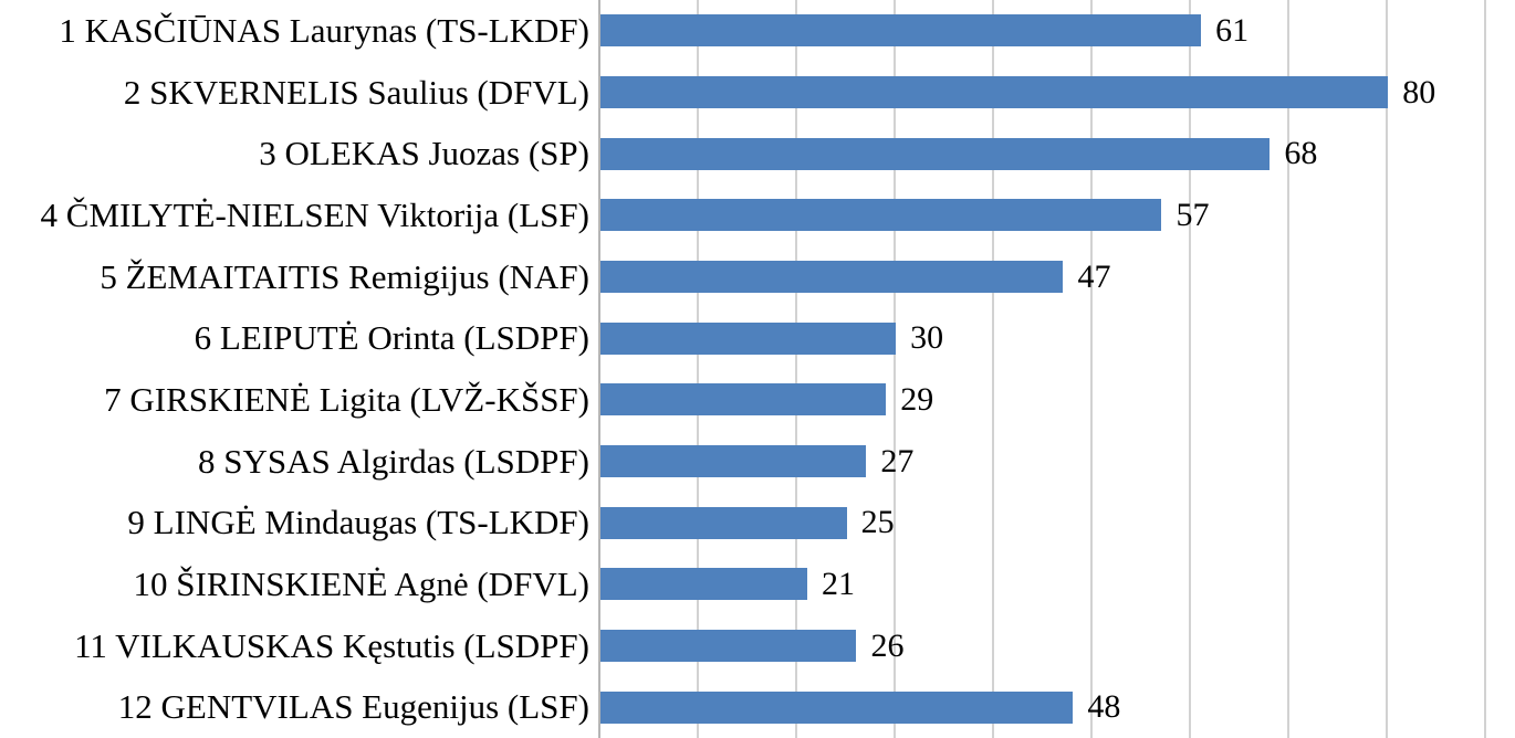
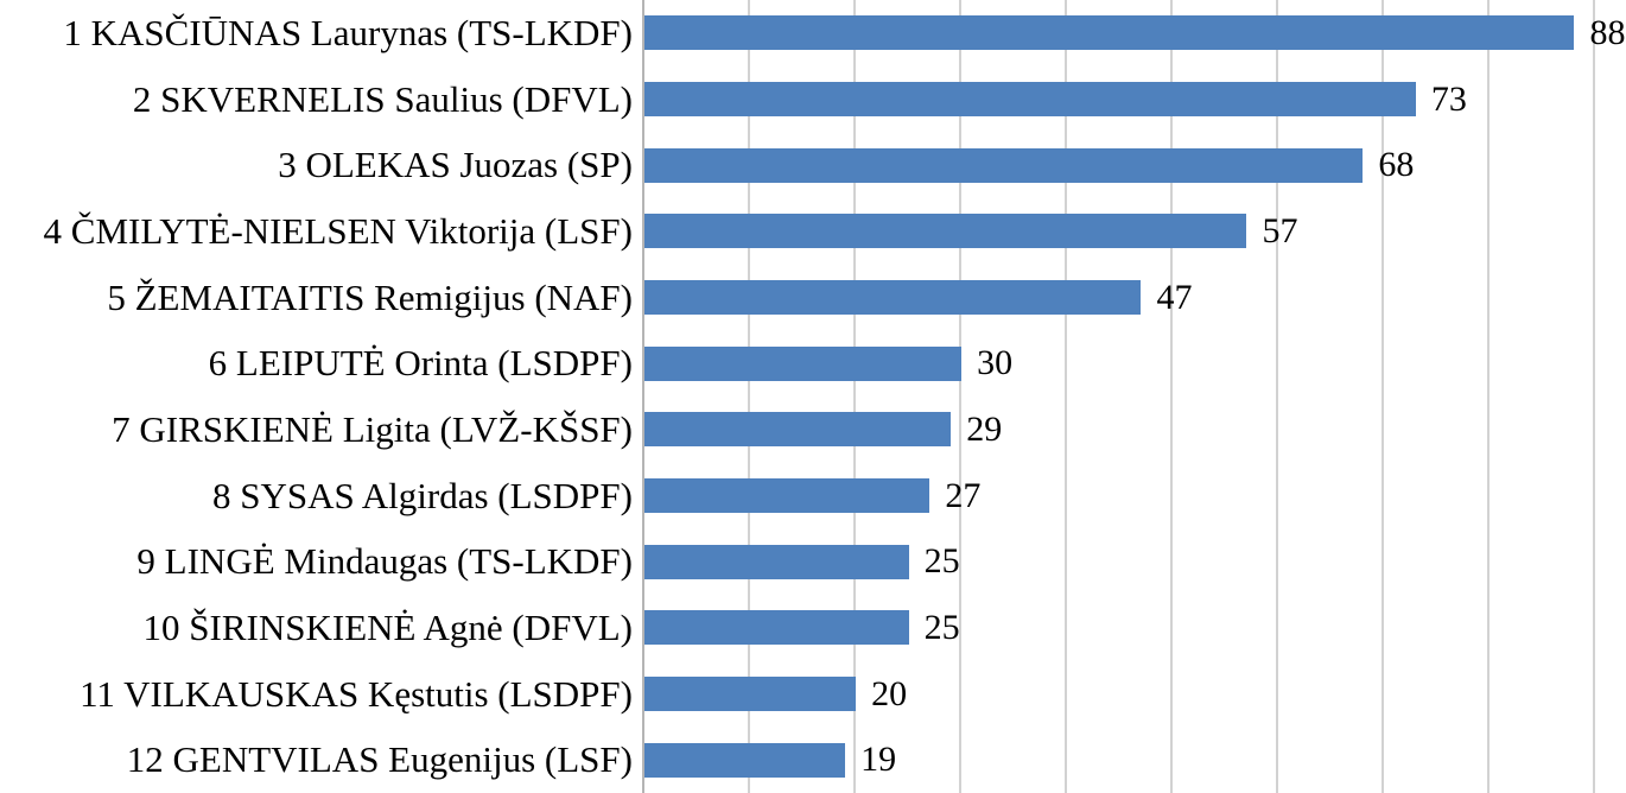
1 KASČIŪNAS Laurynas (TS-LKDF): 61 -> 88
2 SKVERNELIS Saulius (DFVL): 80 -> 73
10 ŠIRINSKIENĖ Agnė (DFVL): 21 -> 25
11 VILKAUSKAS Kęstutis (LSDPF): 26 -> 20
12 GENTVILAS Eugenijus (LSF): 48 -> 19
